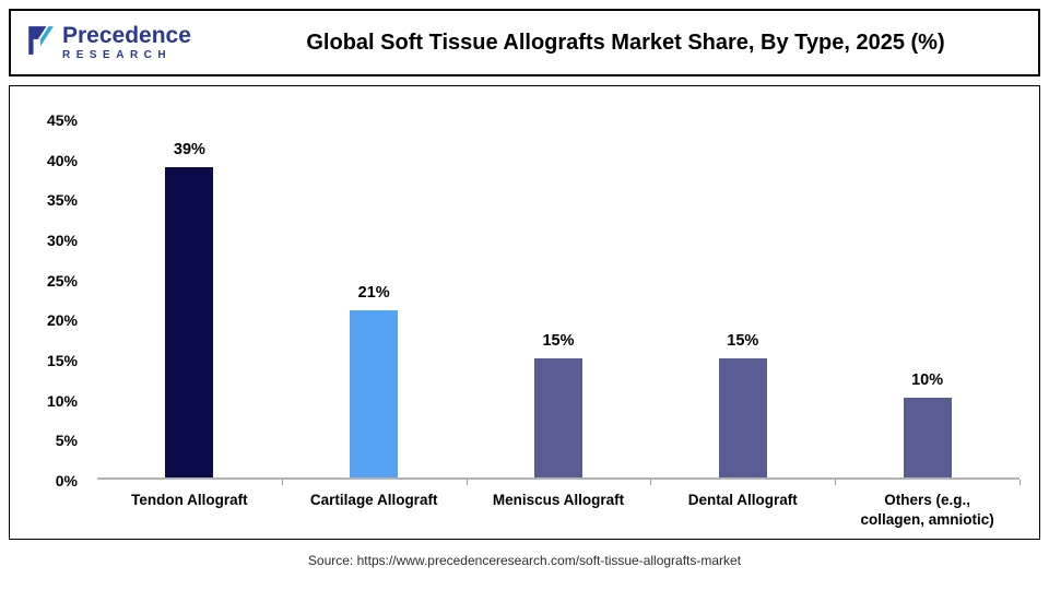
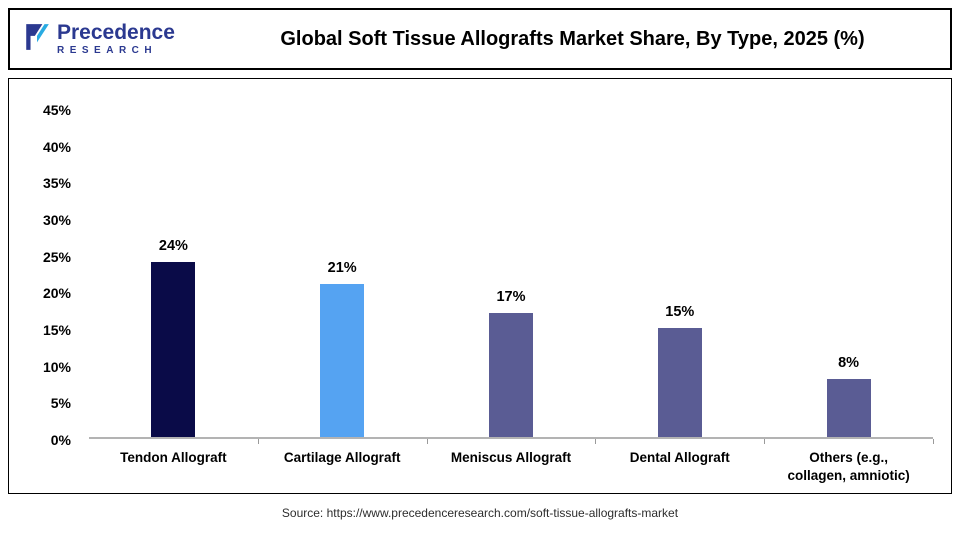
Tendon Allograft: 39% -> 24%
Meniscus Allograft: 15% -> 17%
Others (e.g., collagen, amniotic): 10% -> 8%
